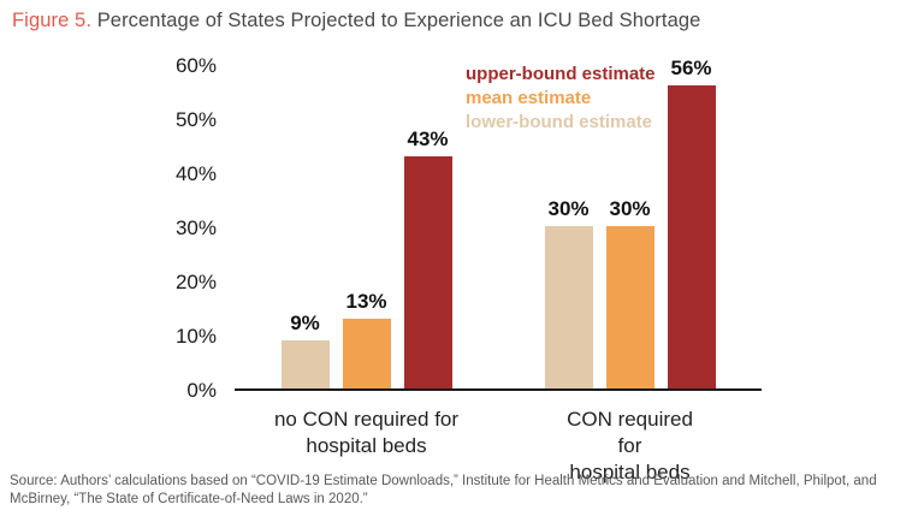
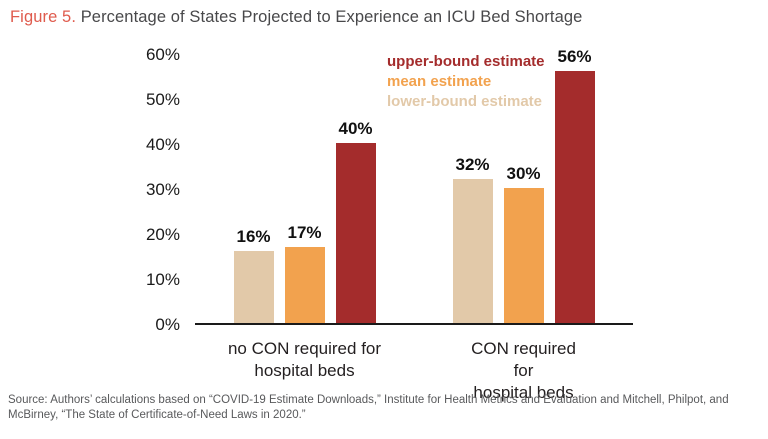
lower-bound estimate/no CON required for hospital beds: 9% -> 16%
mean estimate/no CON required for hospital beds: 13% -> 17%
upper-bound estimate/no CON required for hospital beds: 43% -> 40%
lower-bound estimate/CON required for hospital beds: 30% -> 32%
